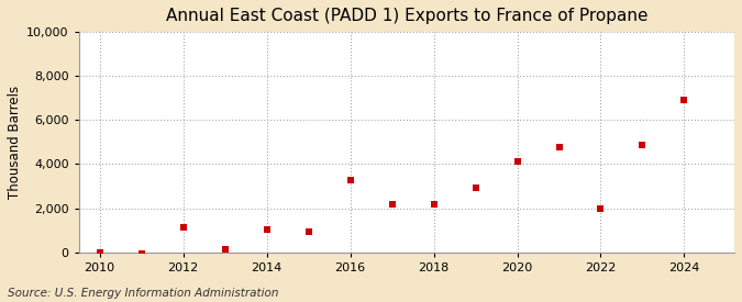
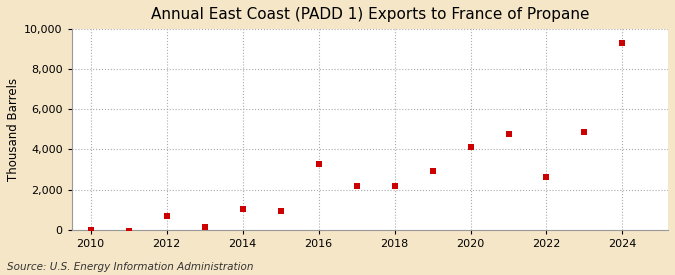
2012: 1,150 -> 700
2022: 2,000 -> 2,600
2024: 6,900 -> 9,300
